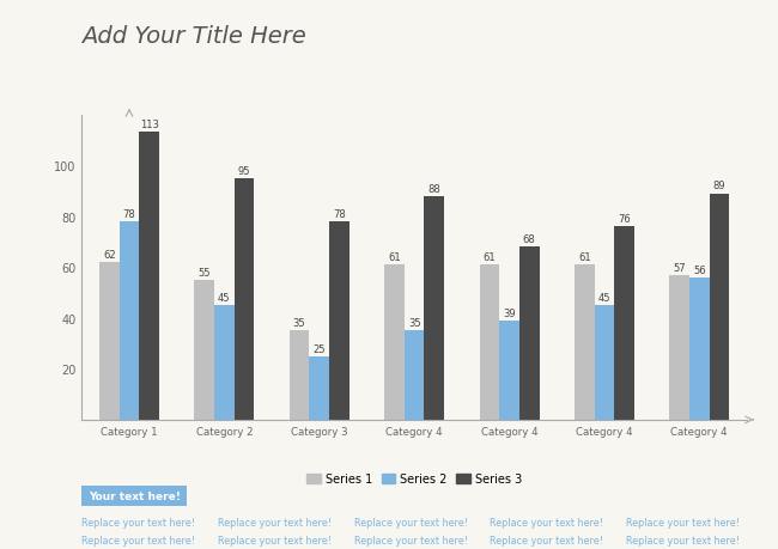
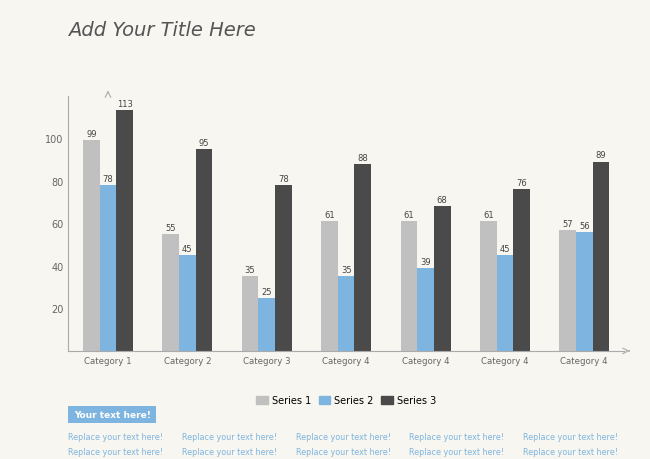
Series 1/Category 1: 62 -> 99
